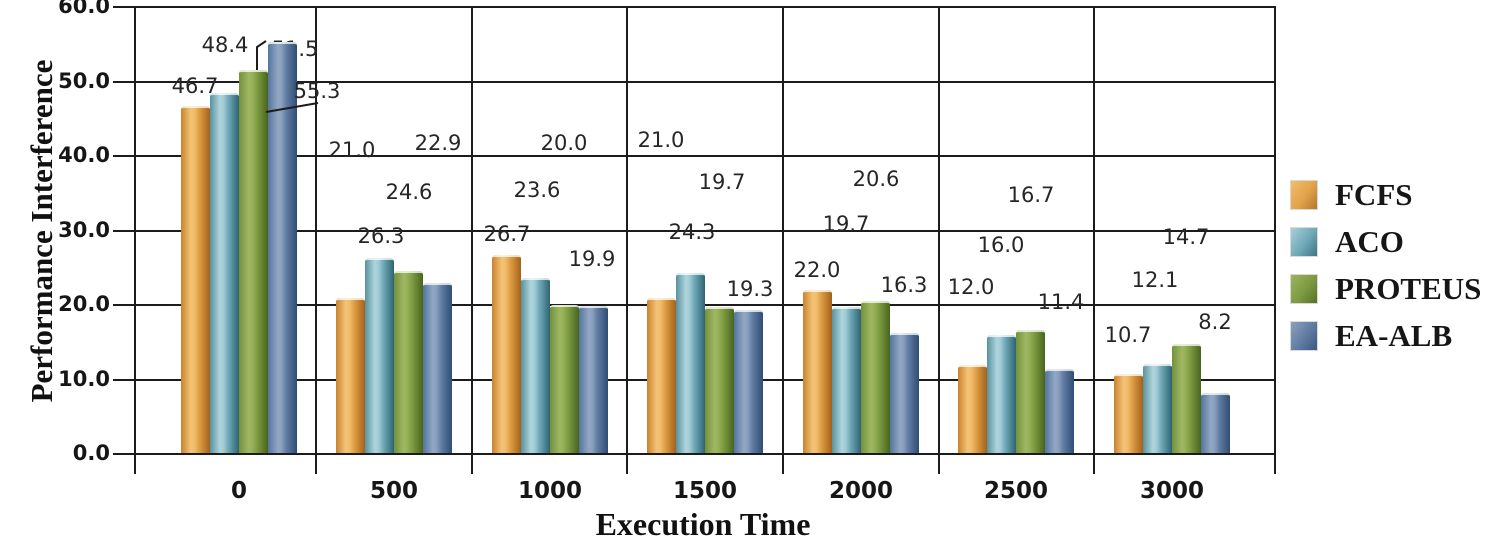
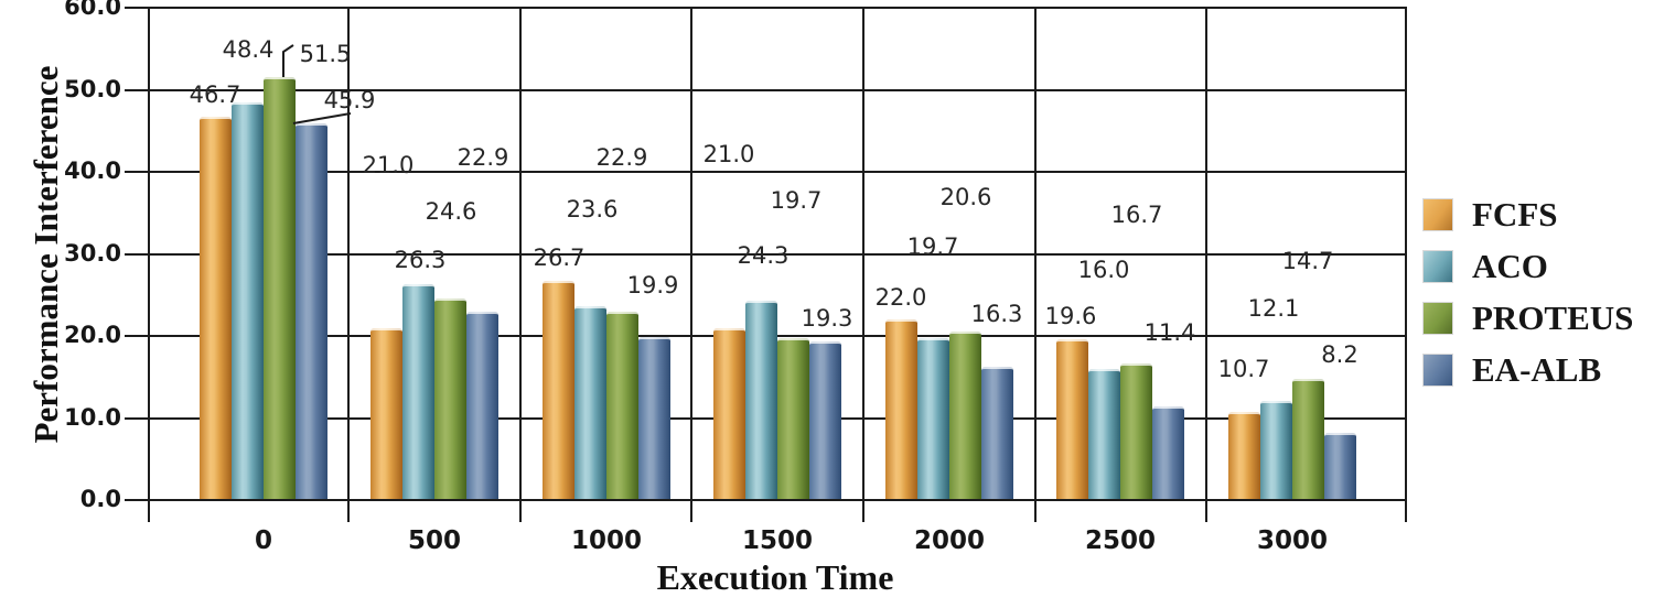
EA-ALB/0: 55.3 -> 45.9
PROTEUS/1000: 20.0 -> 22.9
FCFS/2500: 12.0 -> 19.6
